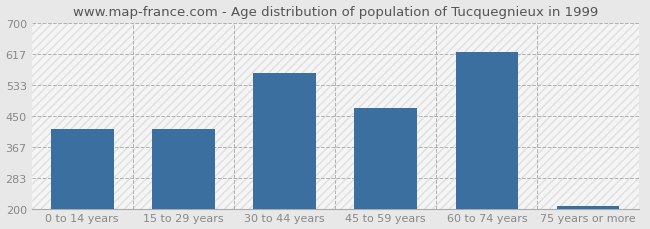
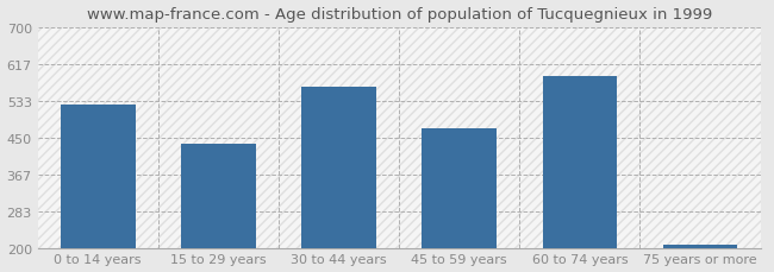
0 to 14 years: 413 -> 525
15 to 29 years: 415 -> 435
60 to 74 years: 622 -> 590
